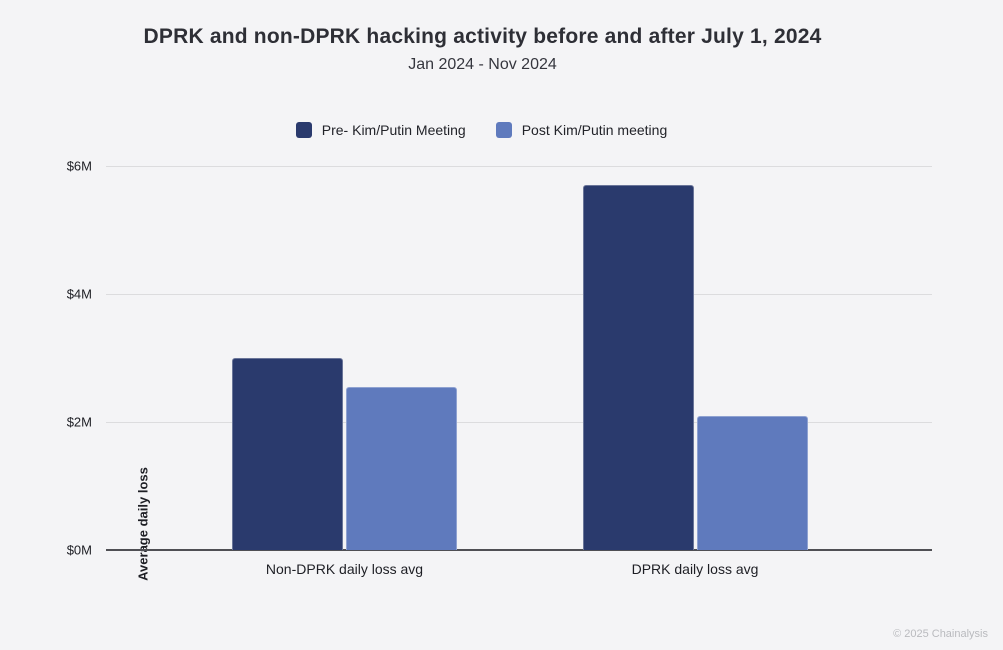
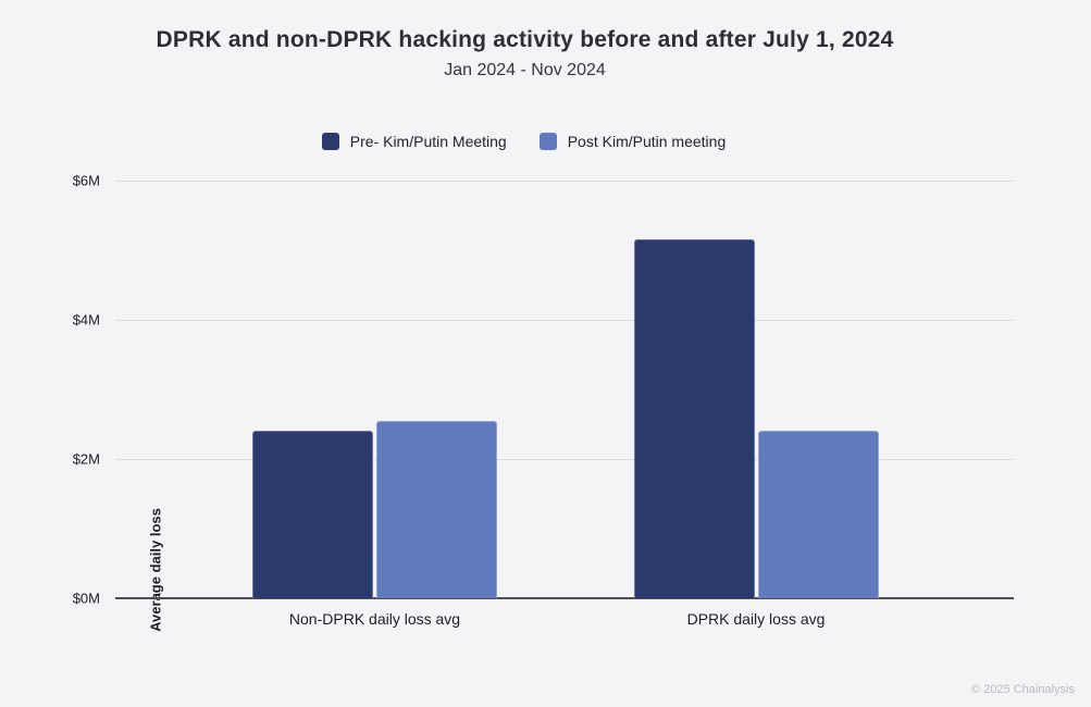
Pre- Kim/Putin Meeting/Non-DPRK daily loss avg: $3.0M -> $2.4M
Pre- Kim/Putin Meeting/DPRK daily loss avg: $5.7M -> $5.2M
Post Kim/Putin meeting/DPRK daily loss avg: $2.1M -> $2.4M
